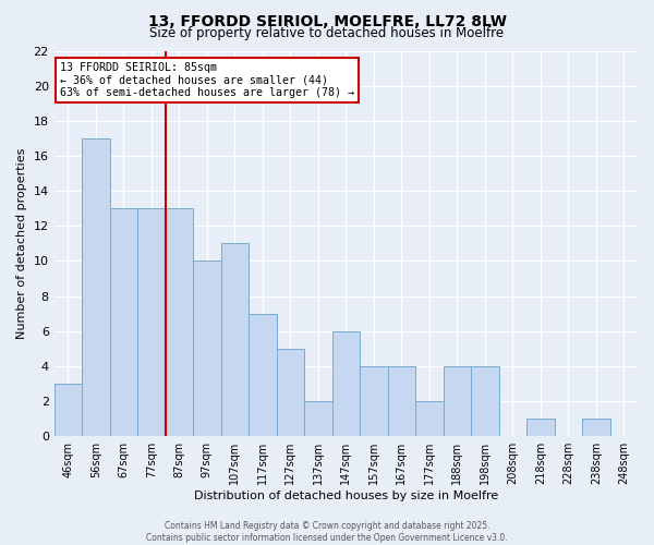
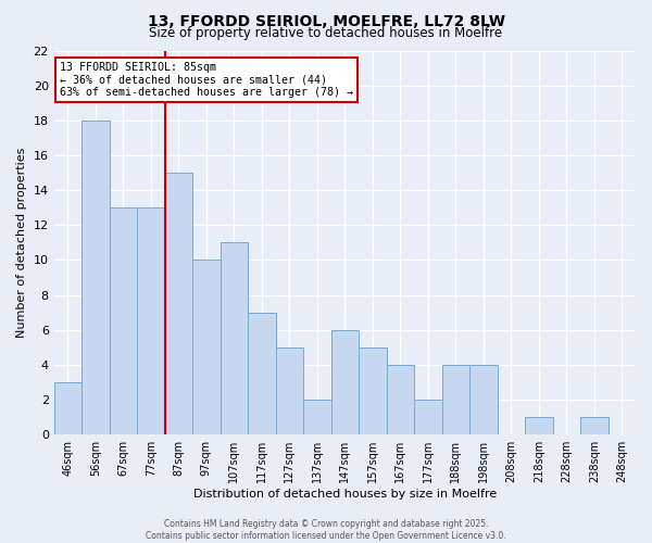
56sqm: 17 -> 18
87sqm: 13 -> 15
157sqm: 4 -> 5
